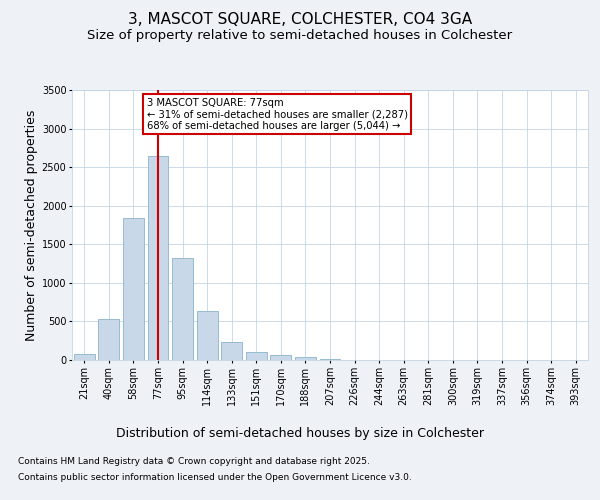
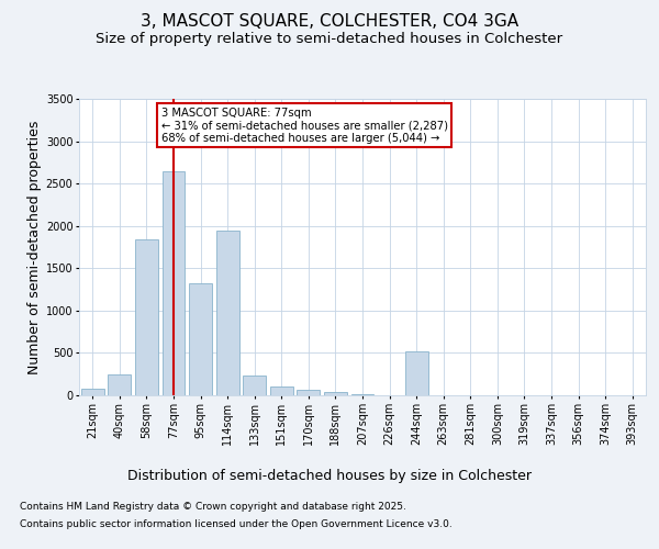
40sqm: 530 -> 240
114sqm: 630 -> 1940
244sqm: 0 -> 520
